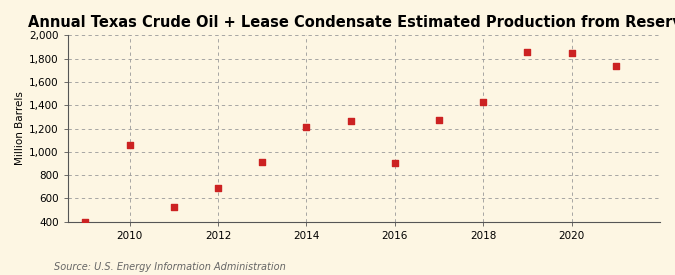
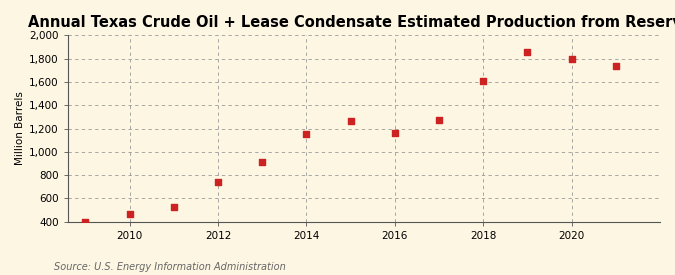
2010: 1,060 -> 460
2012: 690 -> 740
2014: 1,210 -> 1,160
2016: 900 -> 1,160
2018: 1,430 -> 1,610
2020: 1,850 -> 1,800
